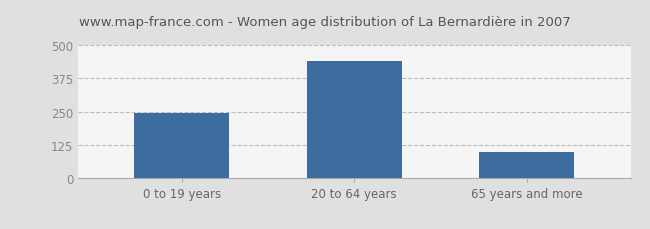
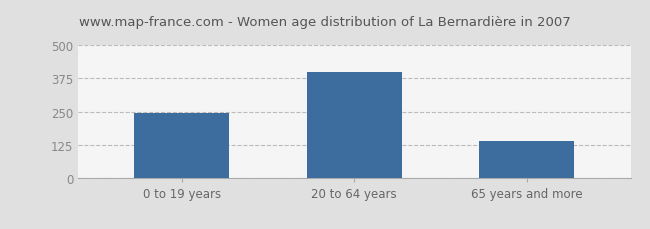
20 to 64 years: 440 -> 400
65 years and more: 100 -> 140
